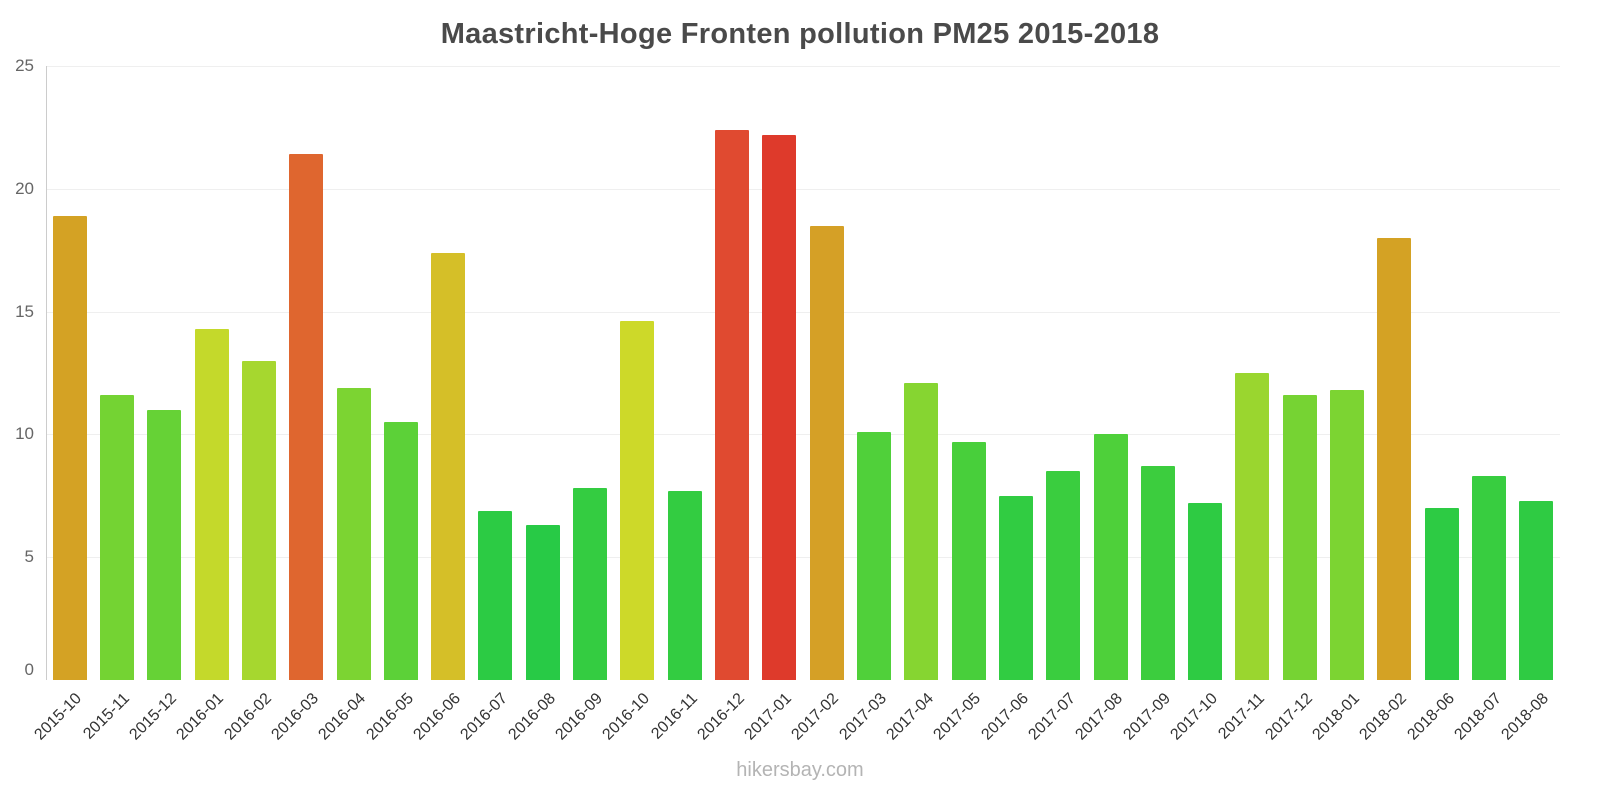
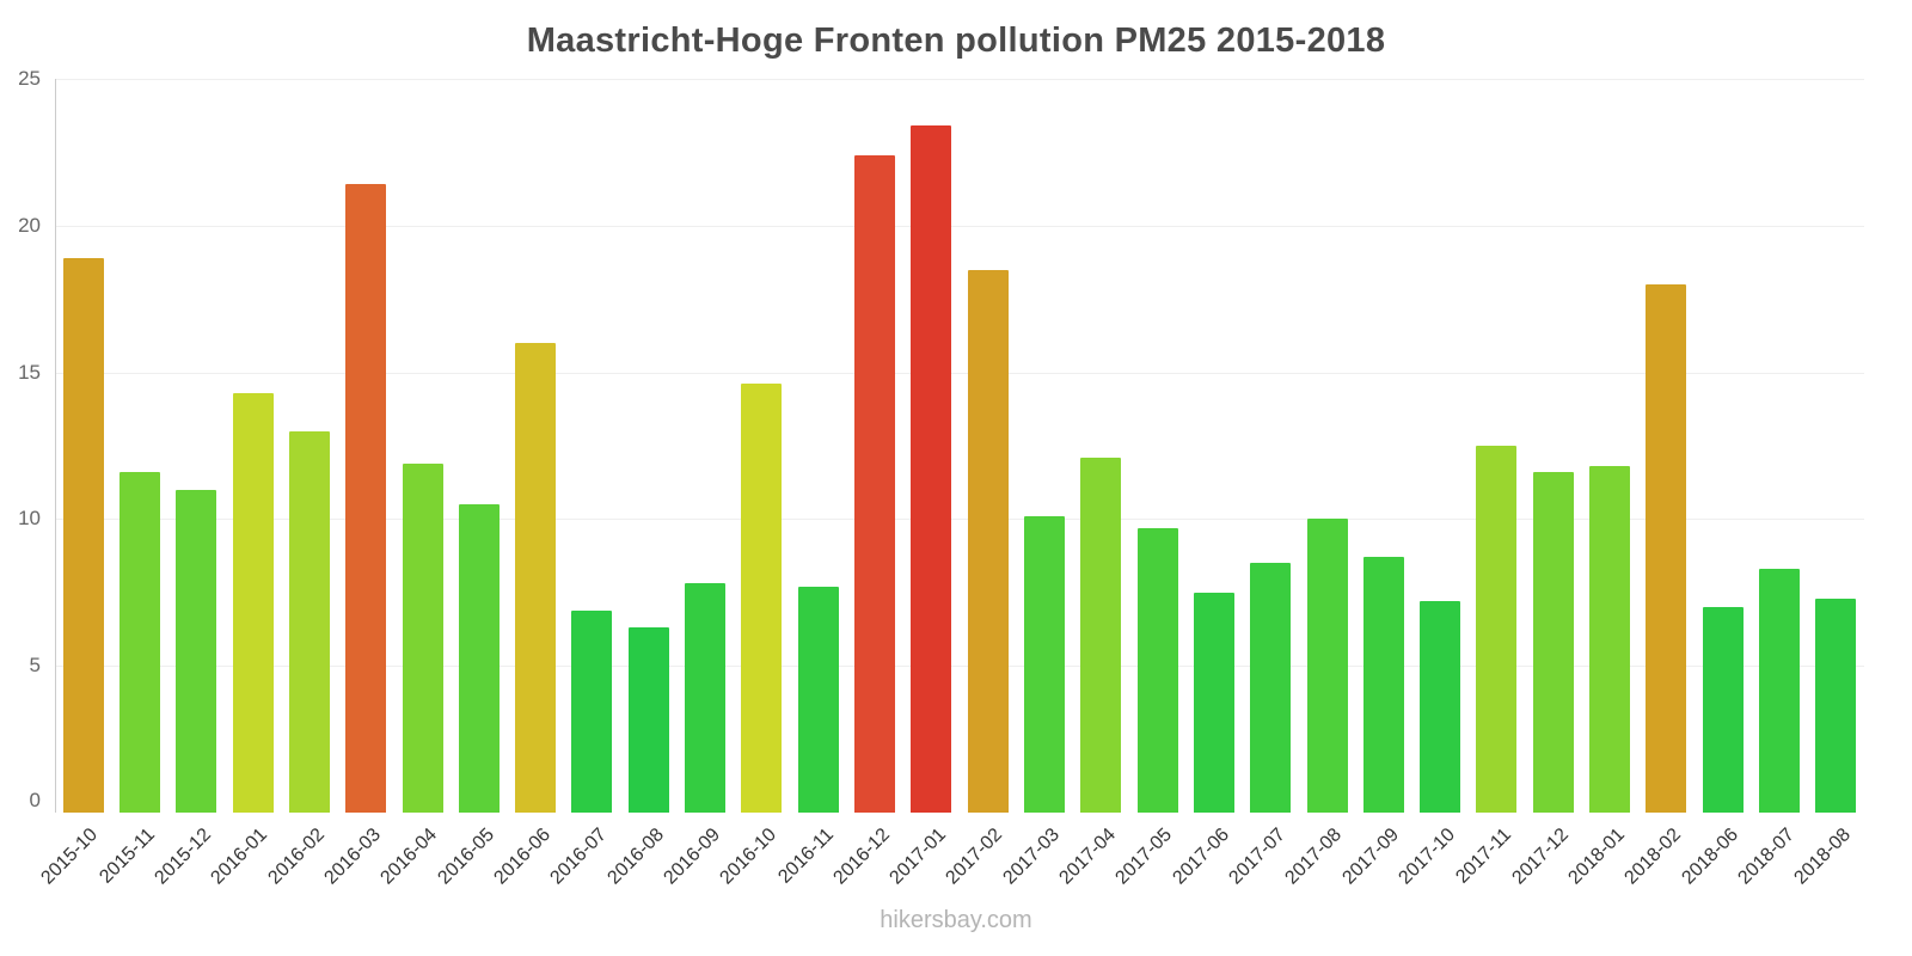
2016-06: 17.4 -> 16.0
2017-01: 22.2 -> 23.4
